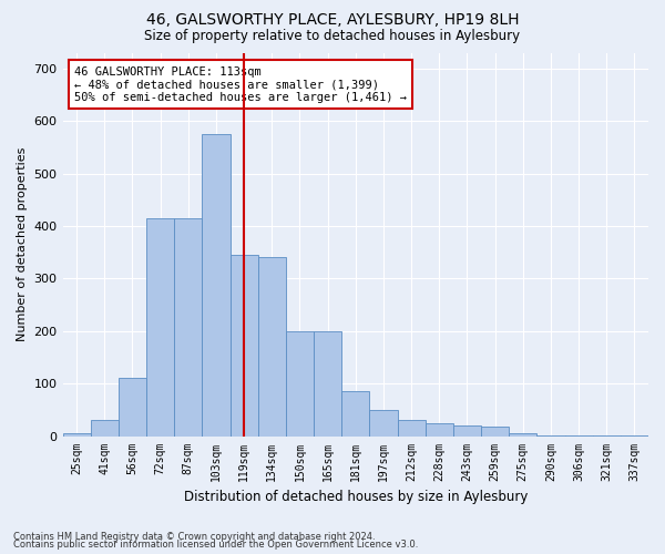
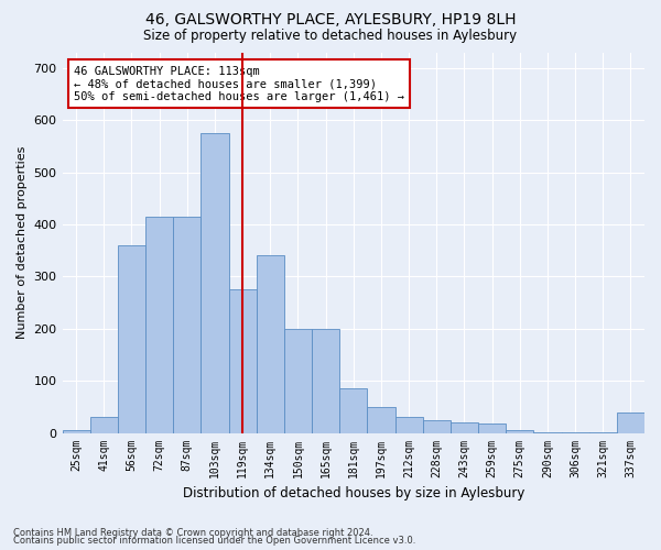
56sqm: 110 -> 360
119sqm: 345 -> 275
337sqm: 2 -> 40
